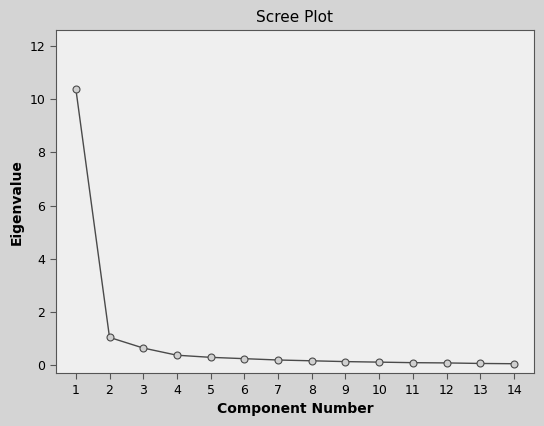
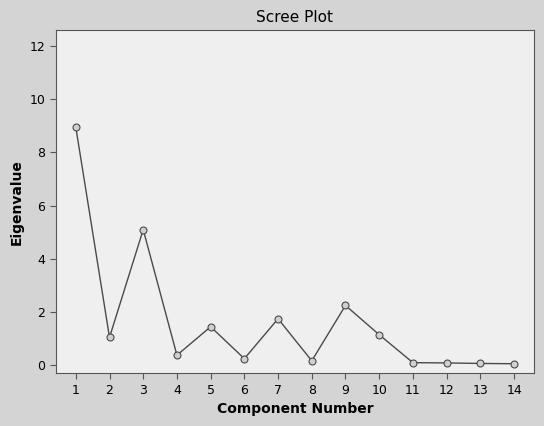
1: 10.40 -> 8.95
3: 0.65 -> 5.10
5: 0.30 -> 1.45
7: 0.20 -> 1.75
9: 0.14 -> 2.25
10: 0.12 -> 1.15
